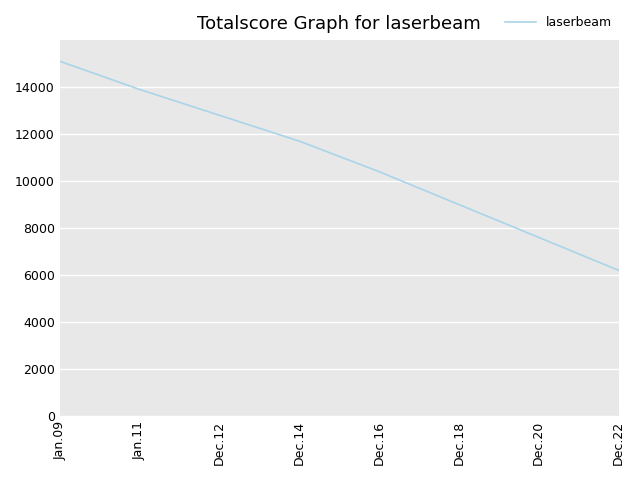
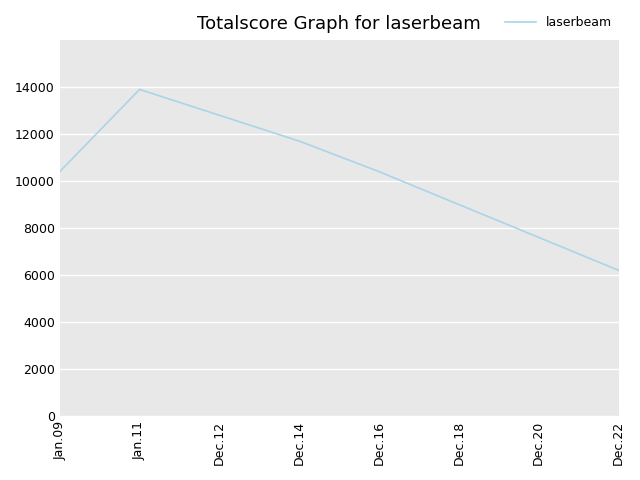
Jan.09: 15100 -> 10400
